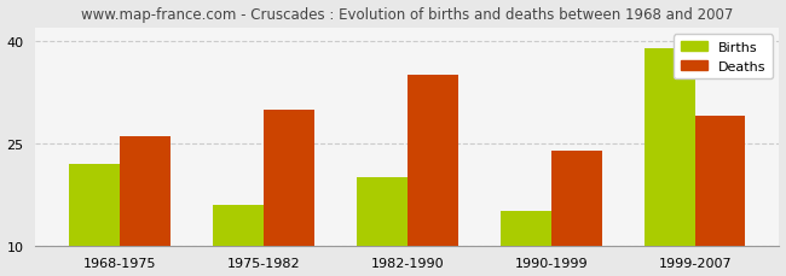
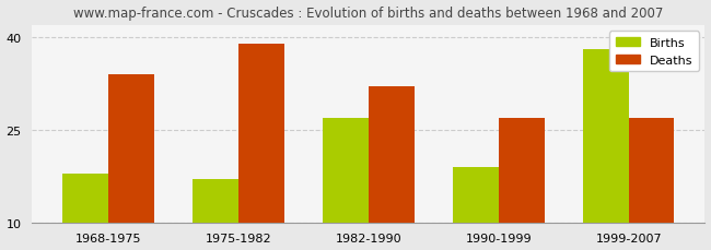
Births/1968-1975: 22 -> 18
Deaths/1968-1975: 26 -> 34
Births/1975-1982: 16 -> 17
Deaths/1975-1982: 30 -> 39
Births/1982-1990: 20 -> 27
Deaths/1982-1990: 35 -> 32
Births/1990-1999: 15 -> 19
Deaths/1990-1999: 24 -> 27
Births/1999-2007: 39 -> 38
Deaths/1999-2007: 29 -> 27
